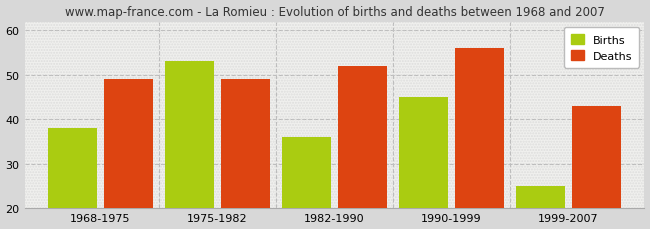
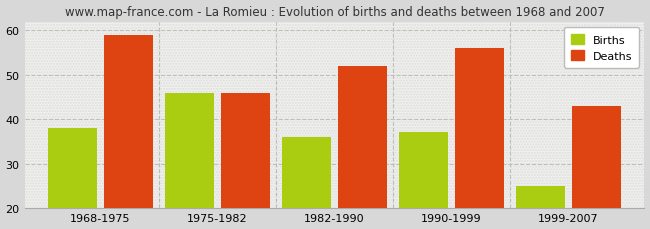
Deaths/1968-1975: 49 -> 59
Births/1975-1982: 53 -> 46
Deaths/1975-1982: 49 -> 46
Births/1990-1999: 45 -> 37
